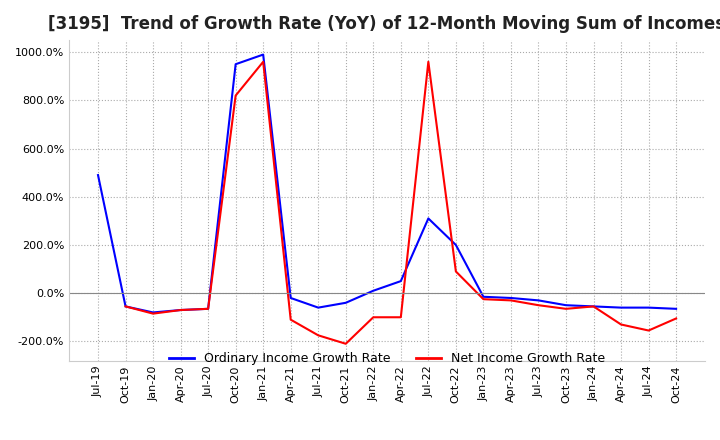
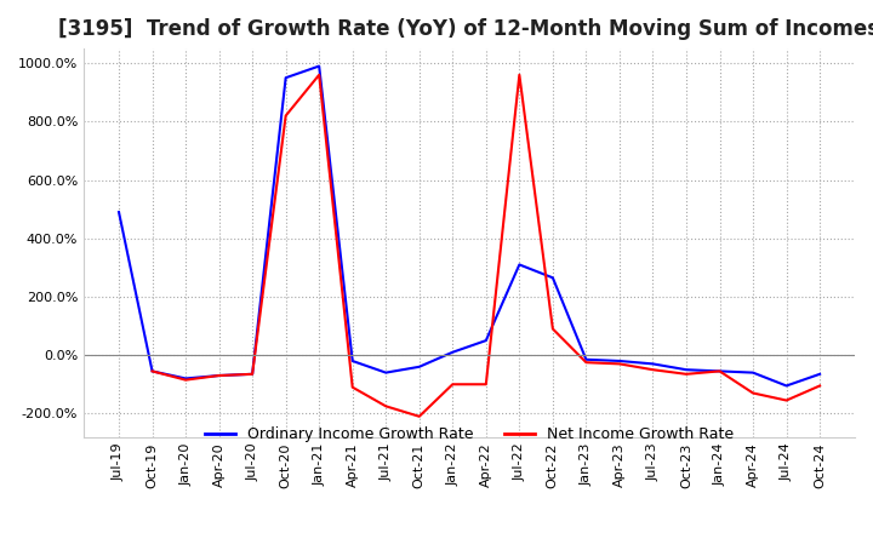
Ordinary Income Growth Rate/Oct-22: 200% -> 265%
Ordinary Income Growth Rate/Jul-24: -60% -> -105%
